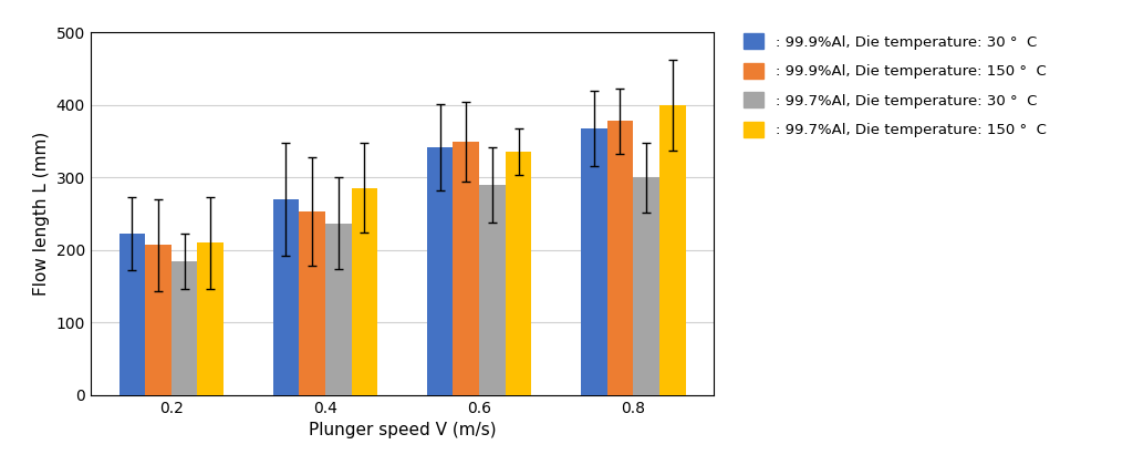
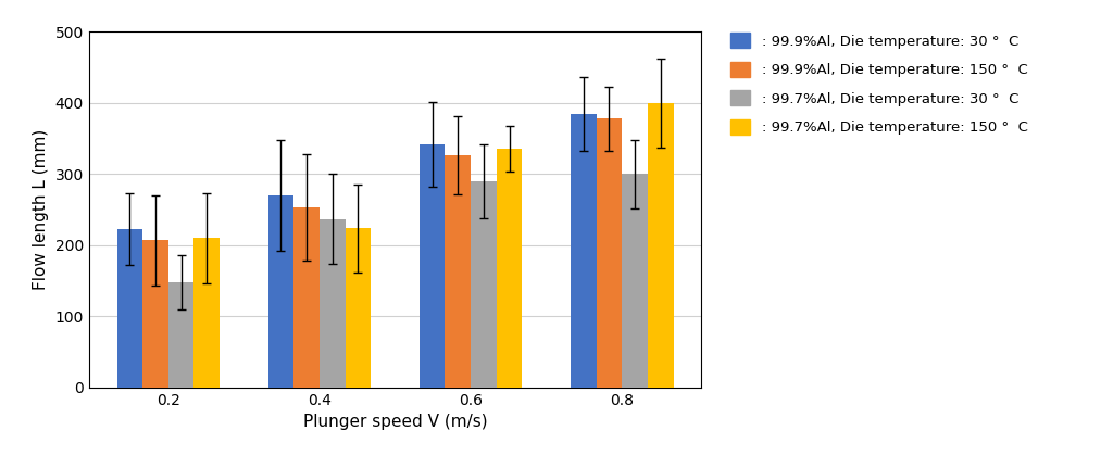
: 99.7%Al, Die temperature: 30 ° C/0.2: 185 -> 148
: 99.7%Al, Die temperature: 150 ° C/0.4: 286 -> 224
: 99.9%Al, Die temperature: 150 ° C/0.6: 349 -> 326
: 99.9%Al, Die temperature: 30 ° C/0.8: 368 -> 384
